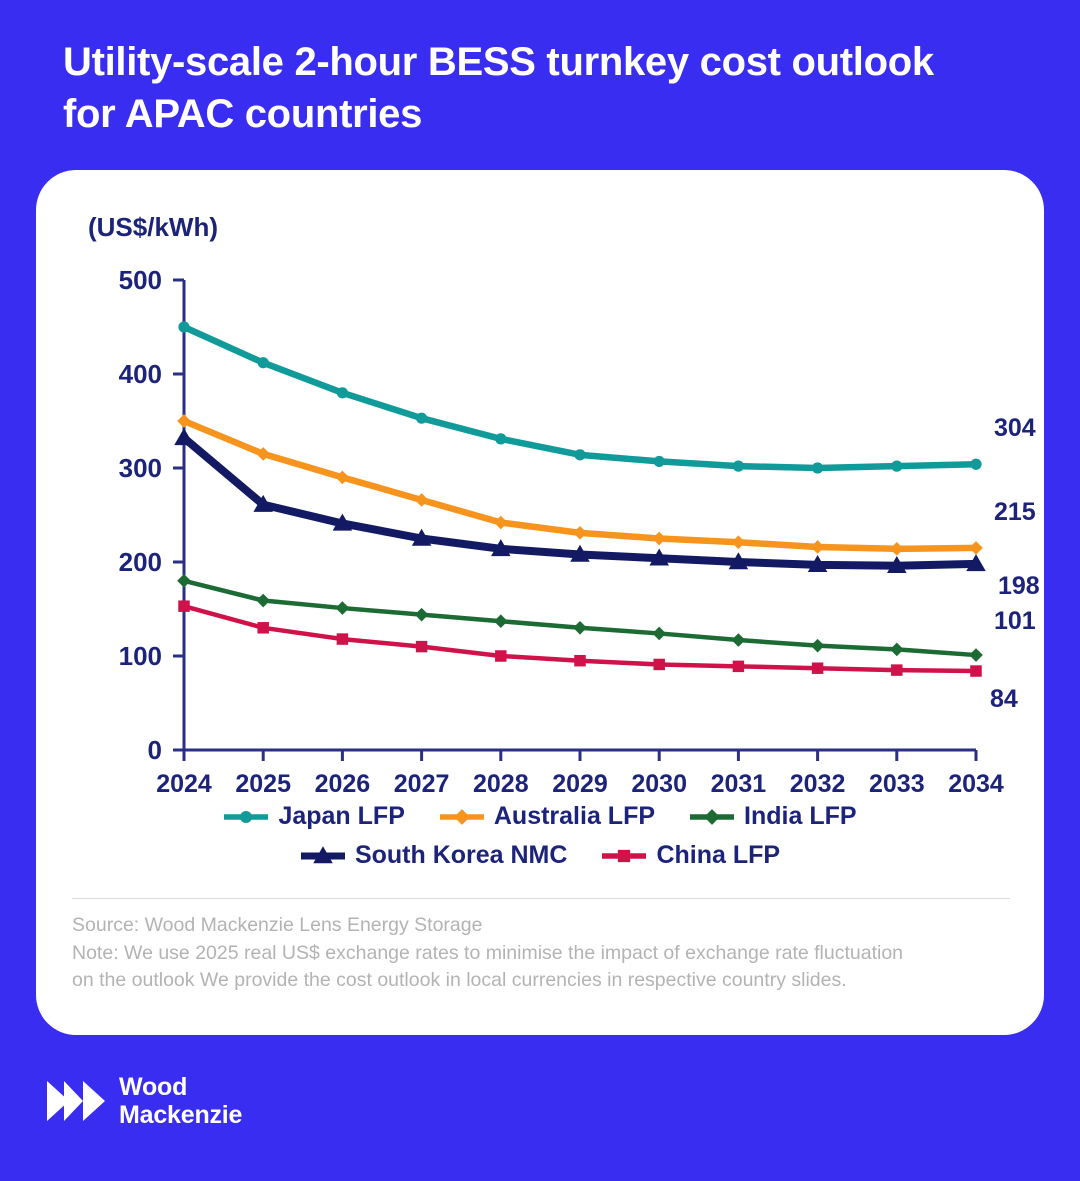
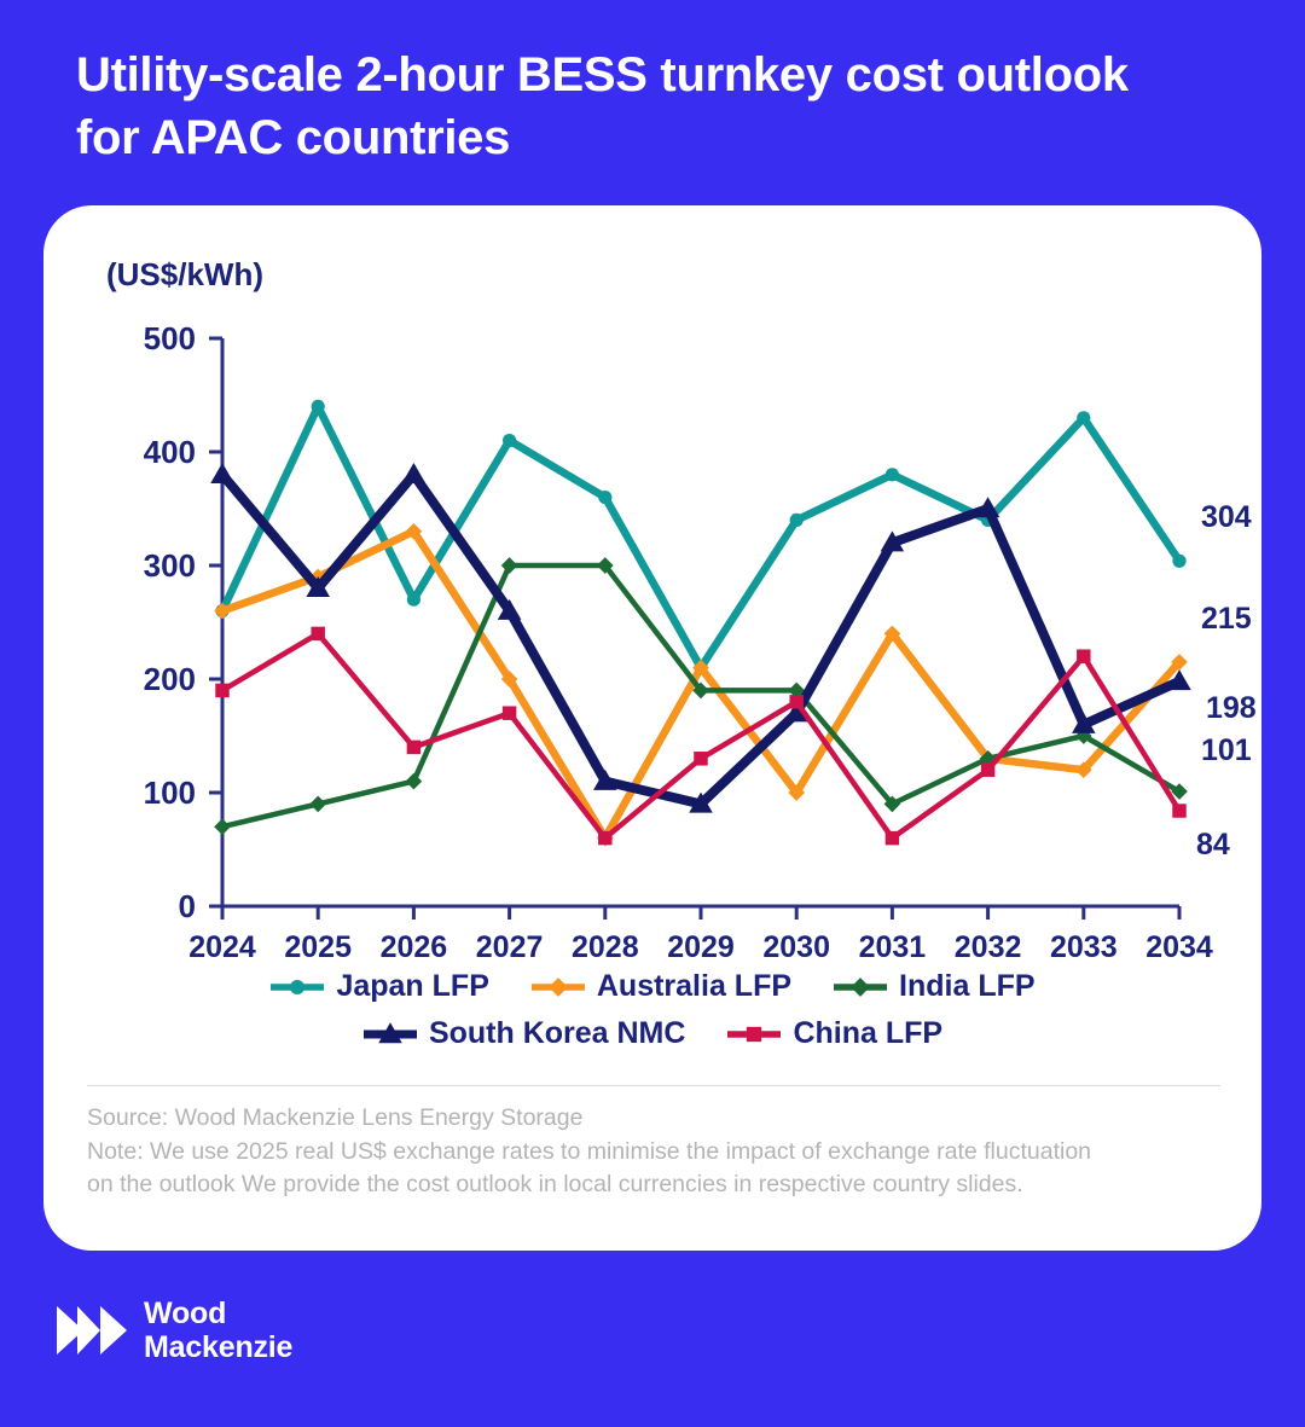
Japan LFP/2024: 450 -> 260
Australia LFP/2024: 350 -> 260
India LFP/2024: 180 -> 70
South Korea NMC/2024: 330 -> 380
China LFP/2024: 150 -> 190
Japan LFP/2025: 410 -> 440
Australia LFP/2025: 320 -> 290
India LFP/2025: 160 -> 90
South Korea NMC/2025: 260 -> 280
China LFP/2025: 130 -> 240
Japan LFP/2026: 380 -> 270
Australia LFP/2026: 290 -> 330
India LFP/2026: 150 -> 110
South Korea NMC/2026: 240 -> 380
China LFP/2026: 120 -> 140
Japan LFP/2027: 350 -> 410
Australia LFP/2027: 270 -> 200
India LFP/2027: 140 -> 300
South Korea NMC/2027: 220 -> 260
China LFP/2027: 110 -> 170
Japan LFP/2028: 330 -> 360
Australia LFP/2028: 240 -> 60
India LFP/2028: 140 -> 300
South Korea NMC/2028: 210 -> 110
China LFP/2028: 100 -> 60
Japan LFP/2029: 310 -> 210
Australia LFP/2029: 230 -> 210
India LFP/2029: 130 -> 190
South Korea NMC/2029: 210 -> 90
China LFP/2029: 100 -> 130
Japan LFP/2030: 310 -> 340
Australia LFP/2030: 220 -> 100
India LFP/2030: 120 -> 190
South Korea NMC/2030: 200 -> 170
China LFP/2030: 90 -> 180
Japan LFP/2031: 300 -> 380
Australia LFP/2031: 220 -> 240
India LFP/2031: 120 -> 90
South Korea NMC/2031: 200 -> 320
China LFP/2031: 90 -> 60
Japan LFP/2032: 300 -> 340
Australia LFP/2032: 220 -> 130
India LFP/2032: 110 -> 130
South Korea NMC/2032: 200 -> 350
China LFP/2032: 90 -> 120
Japan LFP/2033: 300 -> 430
Australia LFP/2033: 210 -> 120
India LFP/2033: 110 -> 150
South Korea NMC/2033: 200 -> 160
China LFP/2033: 80 -> 220
